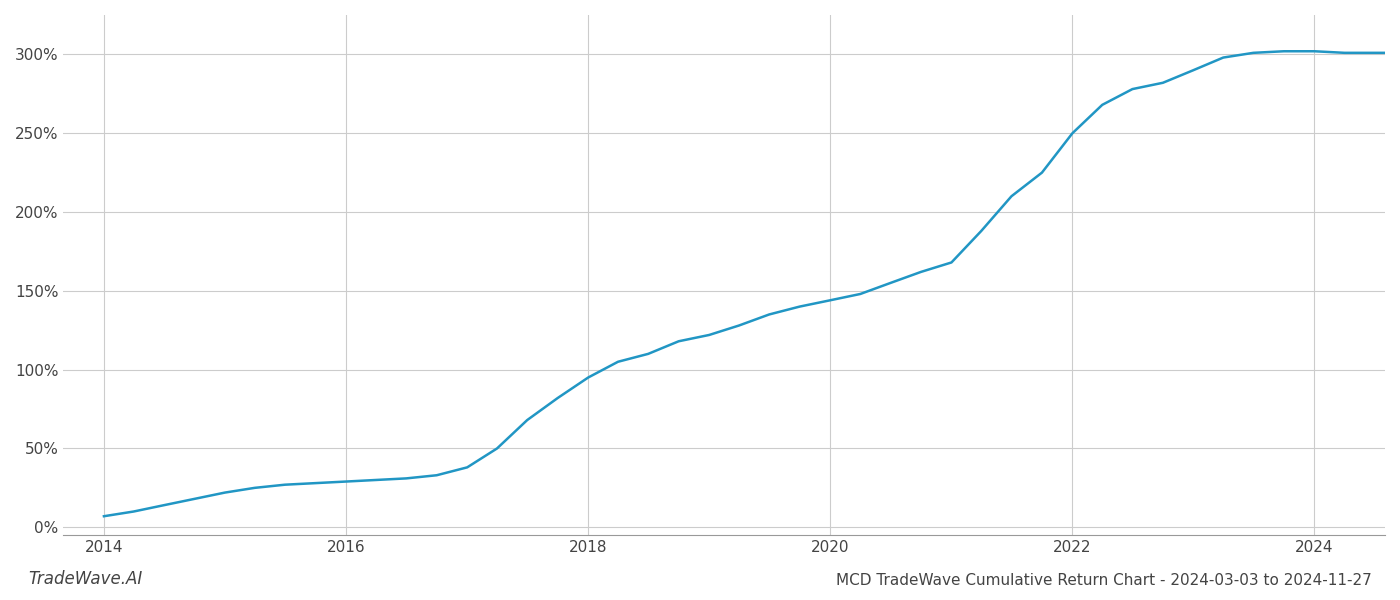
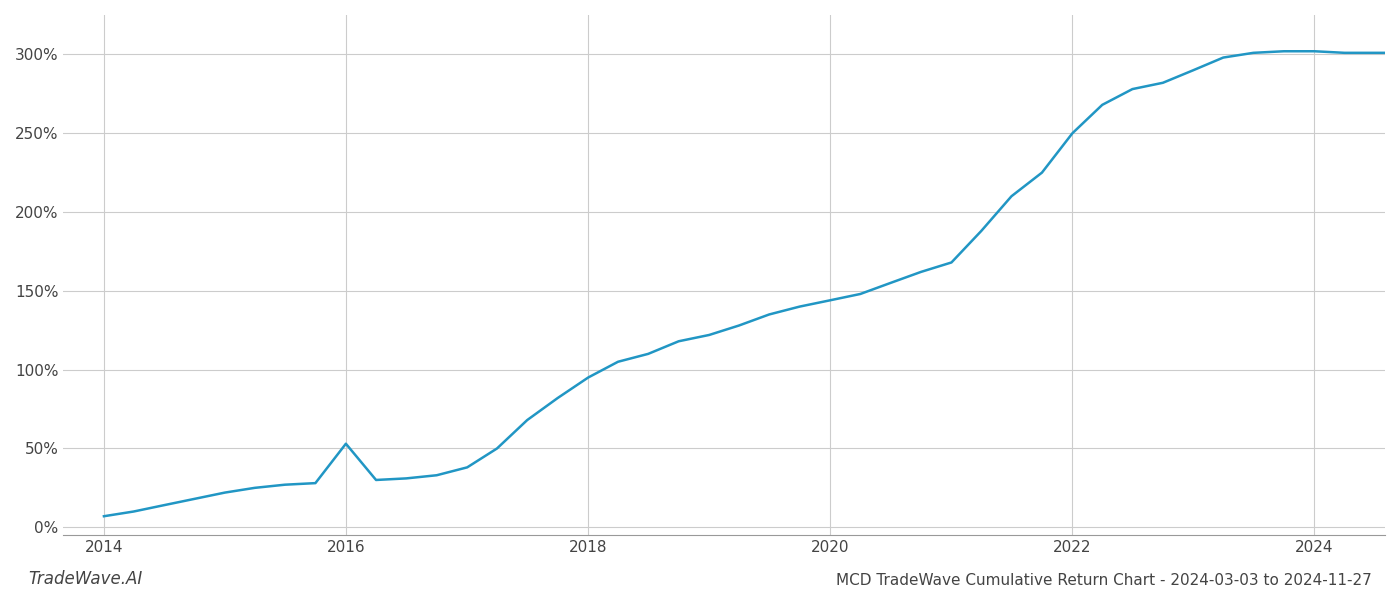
2016: 29% -> 53%
